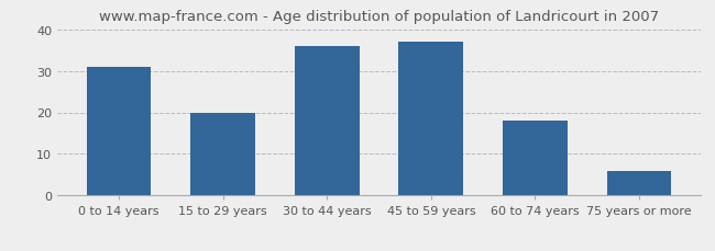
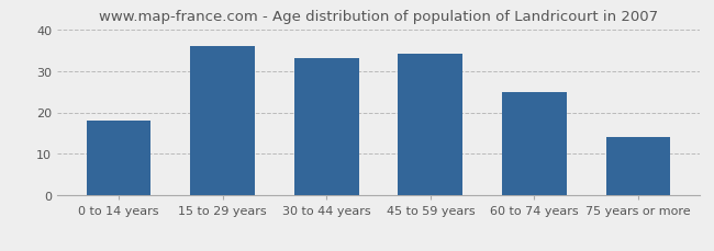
0 to 14 years: 31 -> 18
15 to 29 years: 20 -> 36
30 to 44 years: 36 -> 33
45 to 59 years: 37 -> 34
60 to 74 years: 18 -> 25
75 years or more: 6 -> 14
